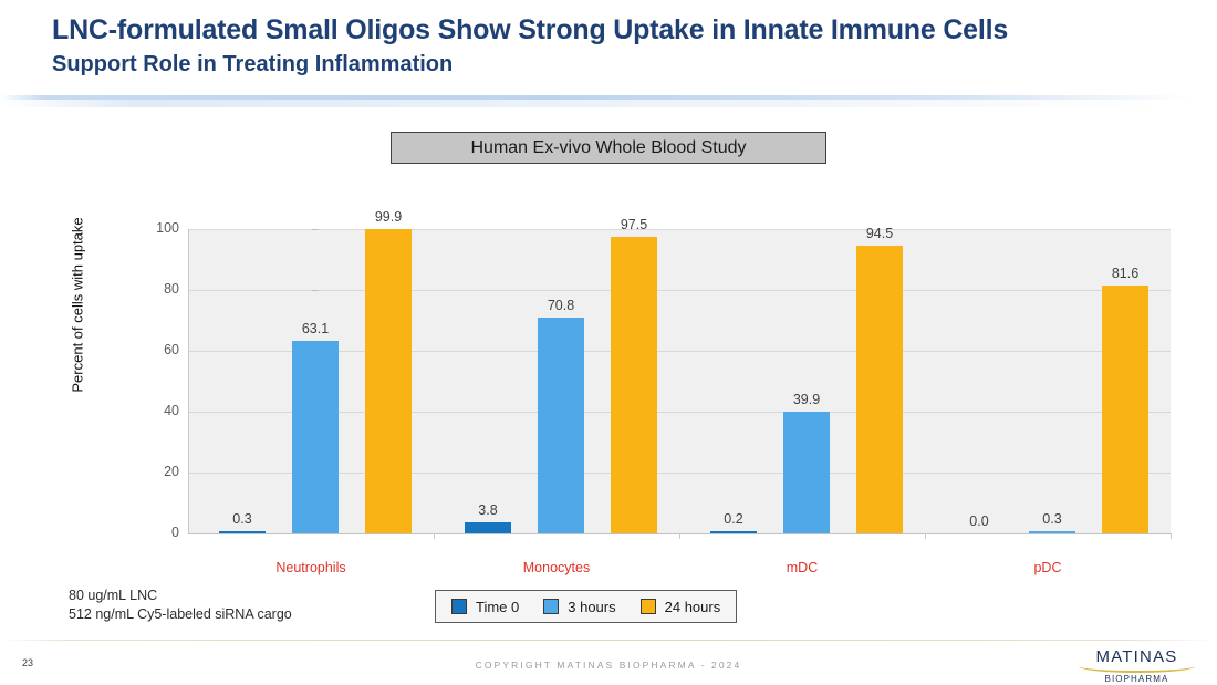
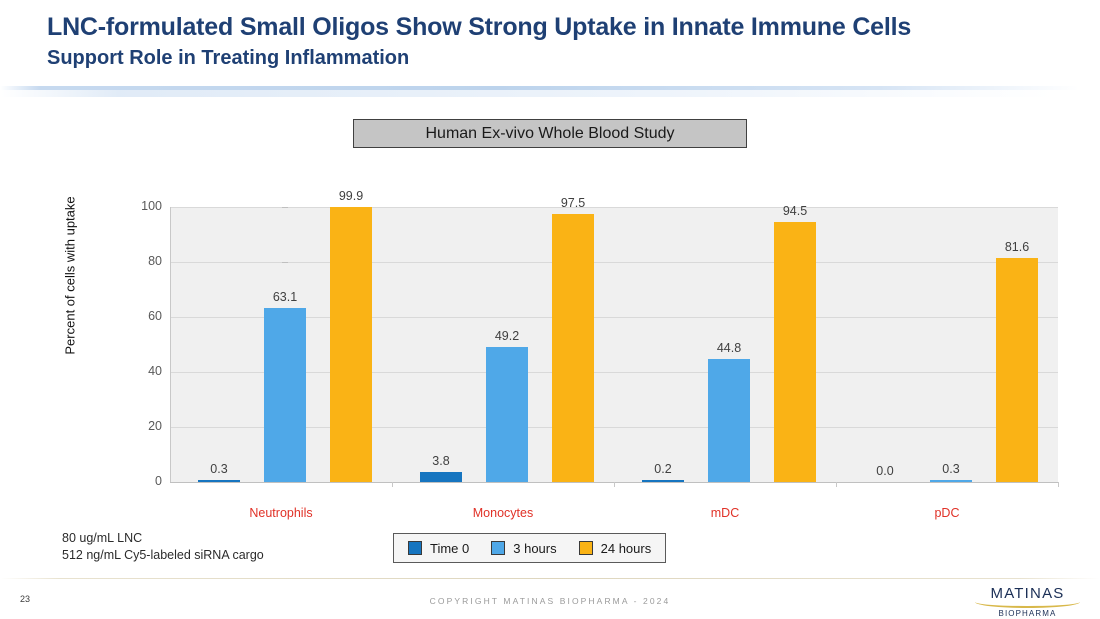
3 hours/Monocytes: 70.8 -> 49.2
3 hours/mDC: 39.9 -> 44.8
